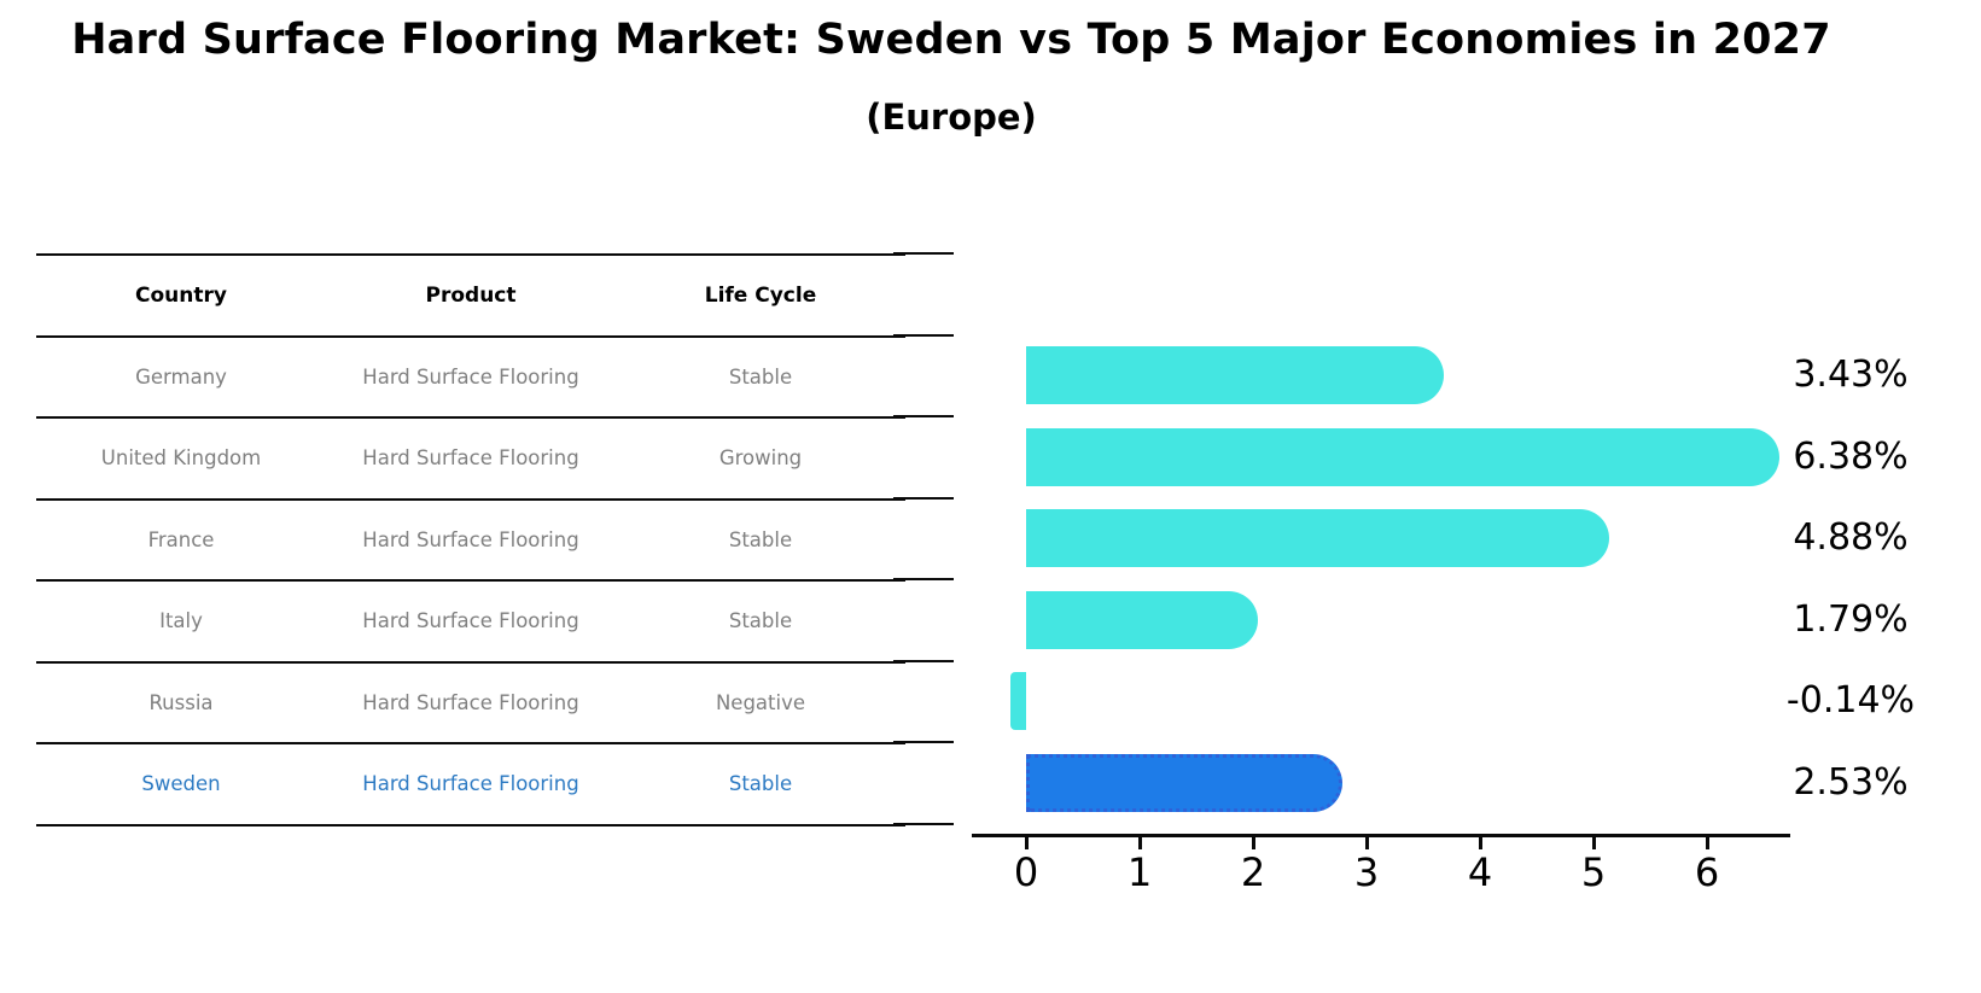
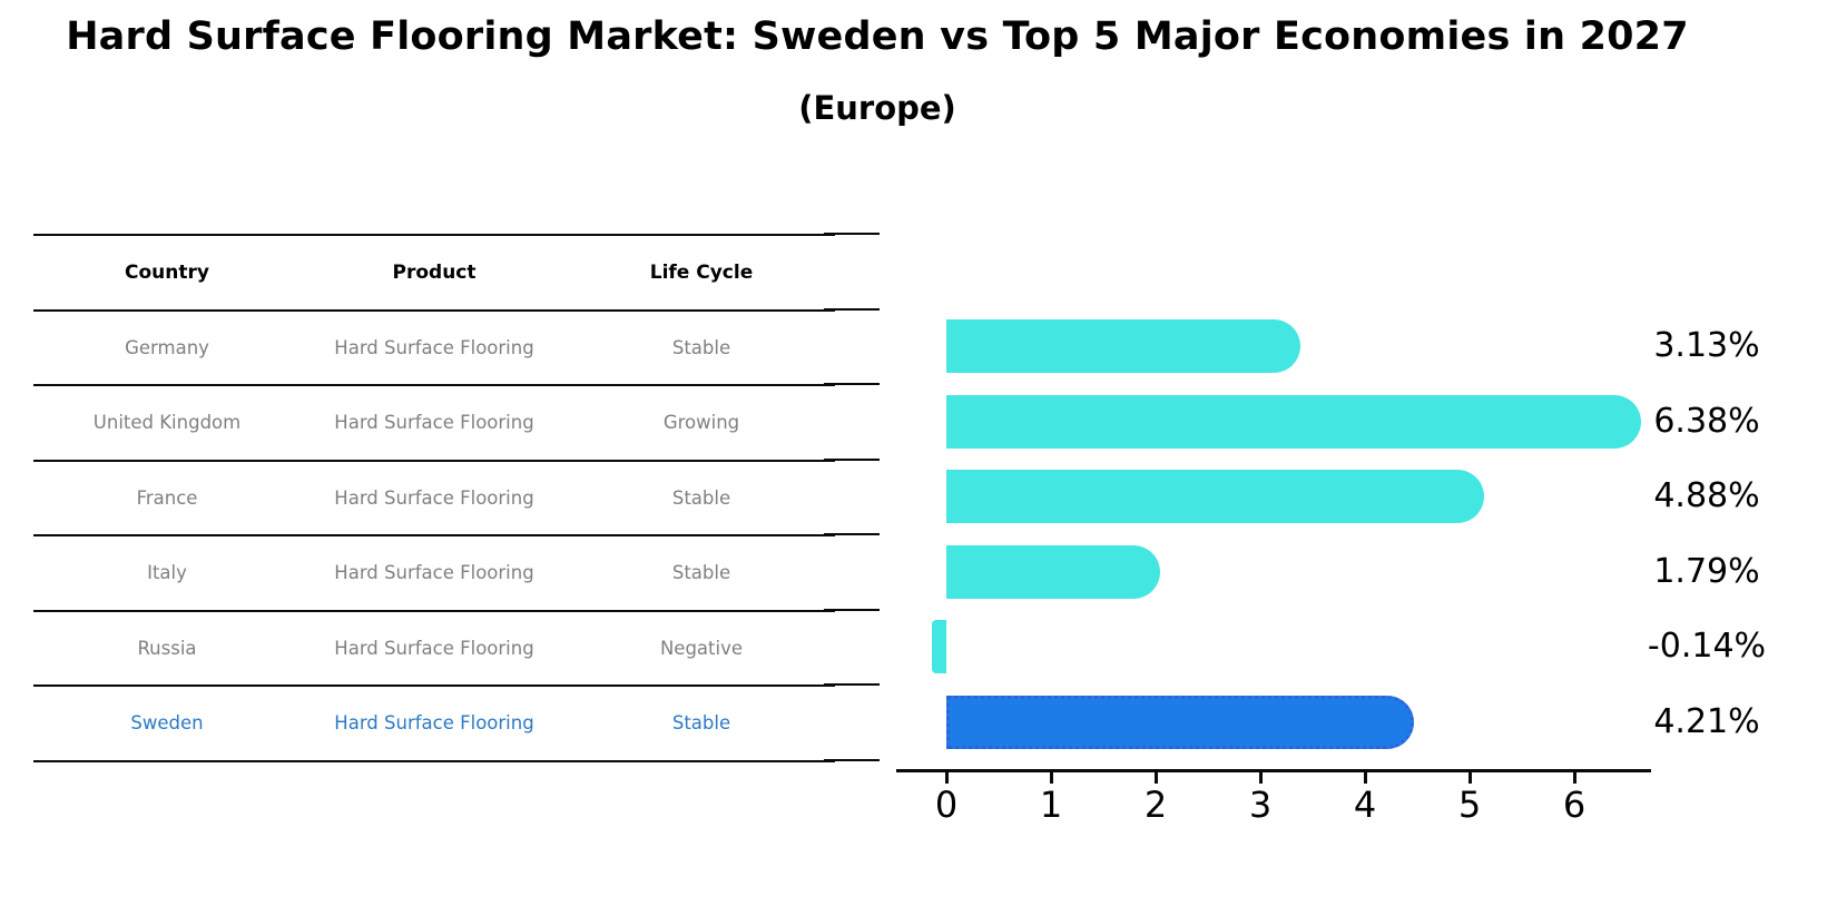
Germany: 3.43% -> 3.13%
Sweden: 2.53% -> 4.21%
